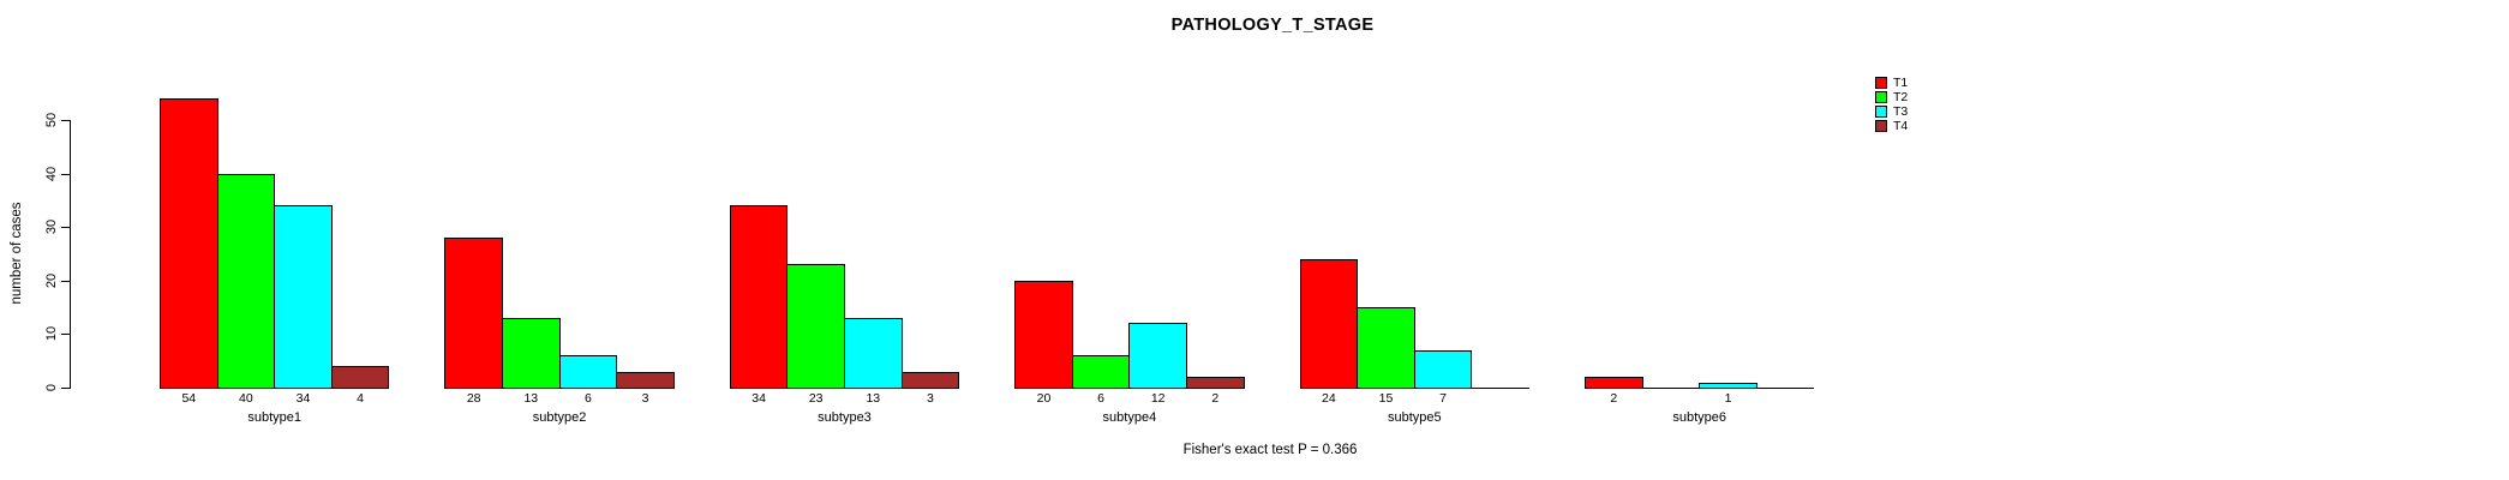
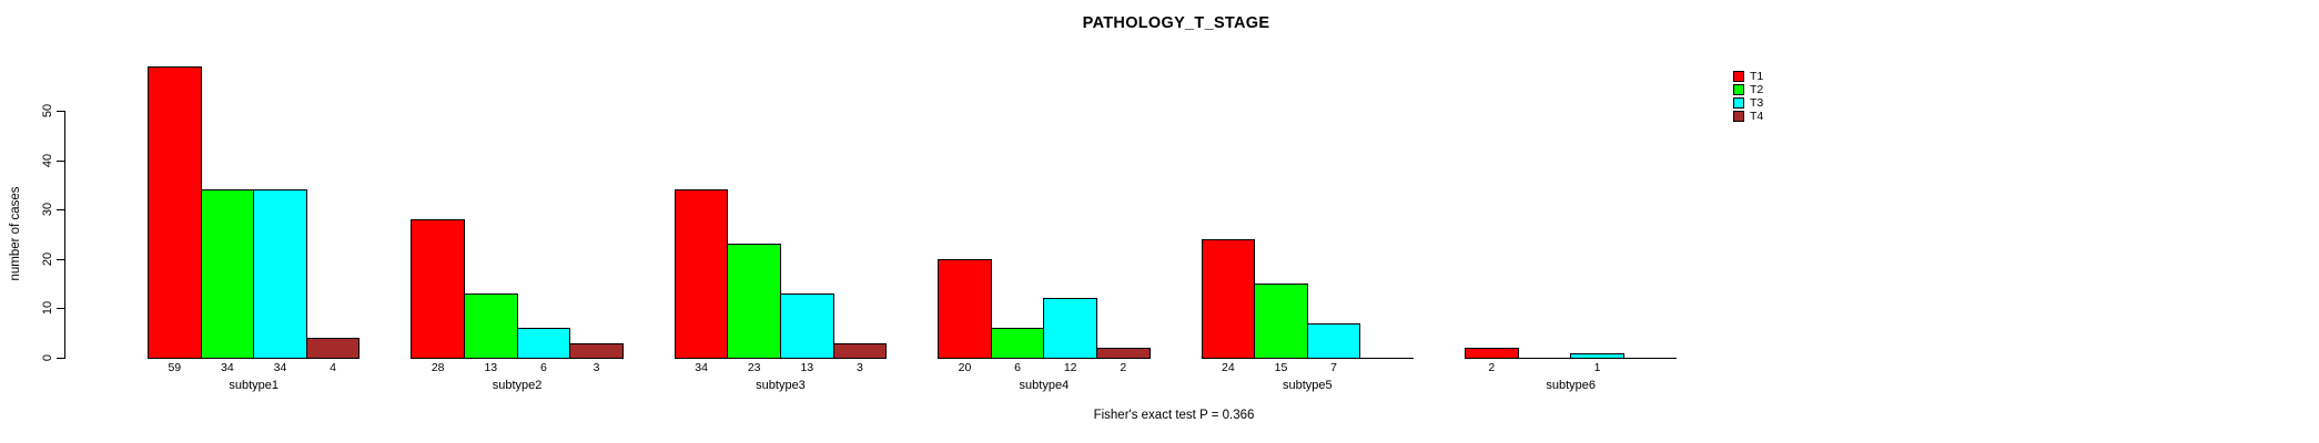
T1/subtype1: 54 -> 59
T2/subtype1: 40 -> 34
